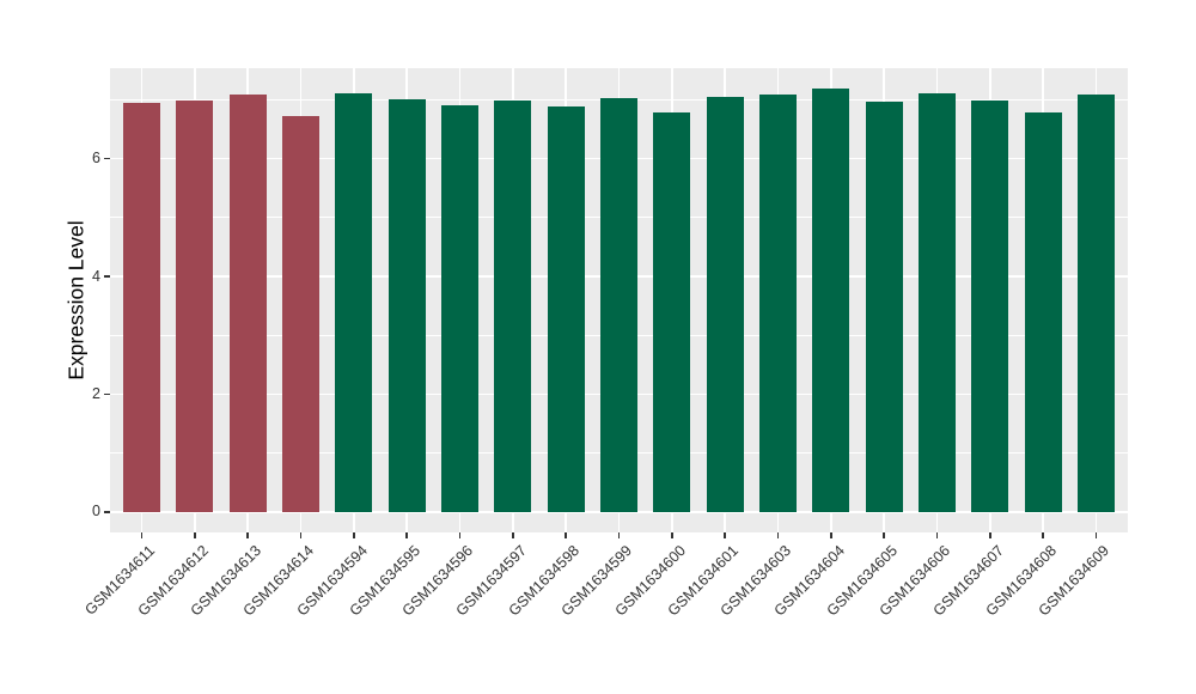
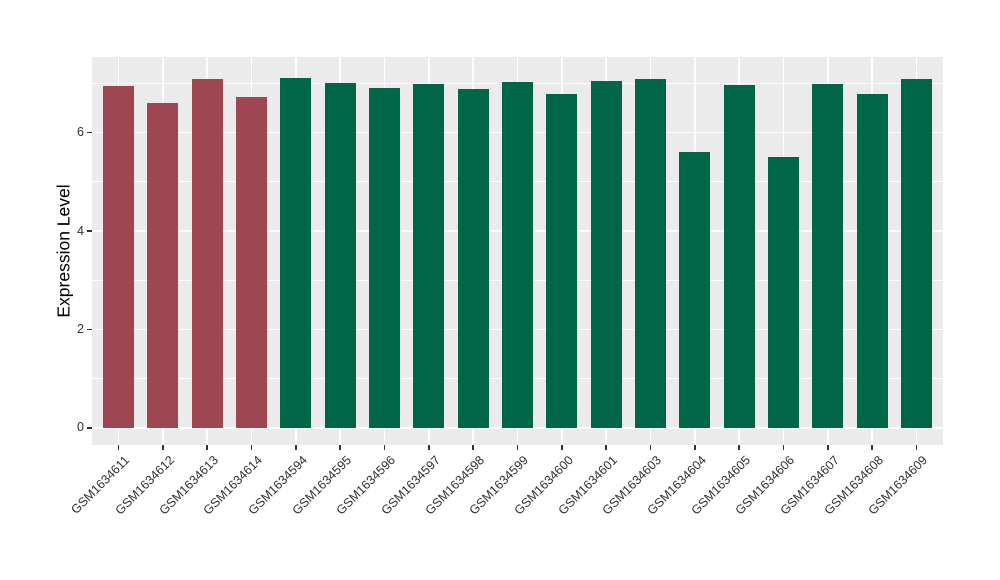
GSM1634612: 7.0 -> 6.6
GSM1634604: 7.2 -> 5.6
GSM1634606: 7.1 -> 5.5
